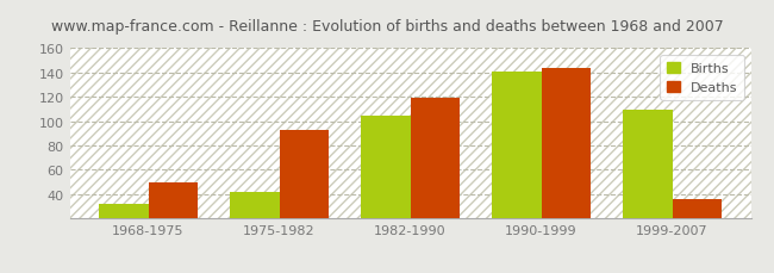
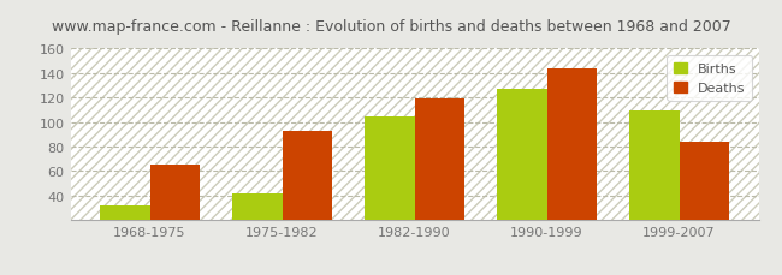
Deaths/1968-1975: 49 -> 65
Births/1990-1999: 141 -> 127
Deaths/1999-2007: 36 -> 84
